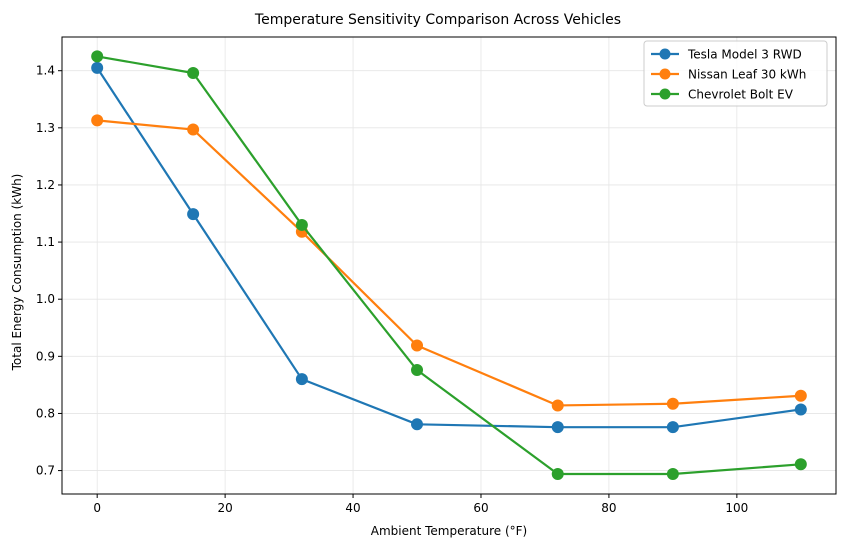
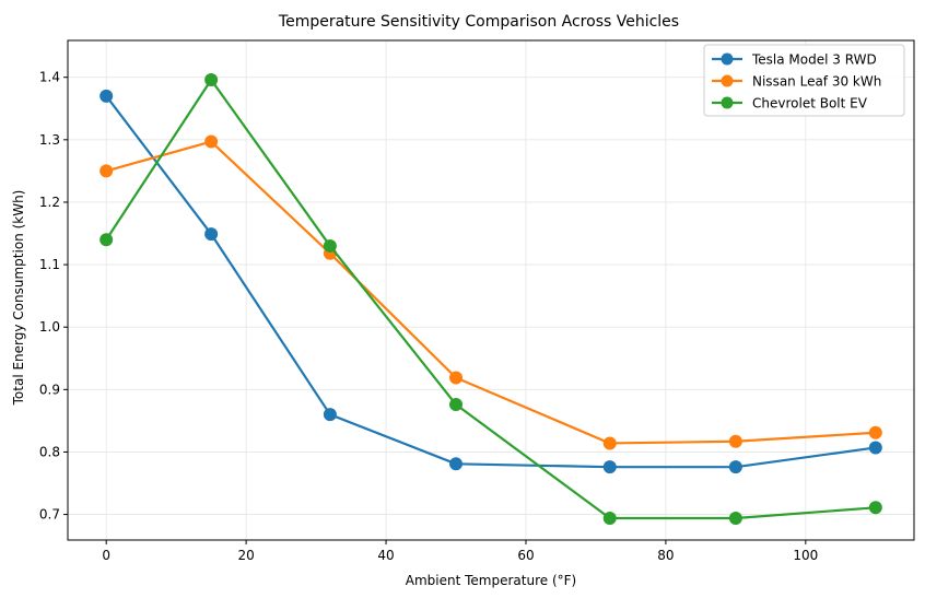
Tesla Model 3 RWD/0: 1.41 -> 1.37
Nissan Leaf 30 kWh/0: 1.31 -> 1.25
Chevrolet Bolt EV/0: 1.43 -> 1.14
